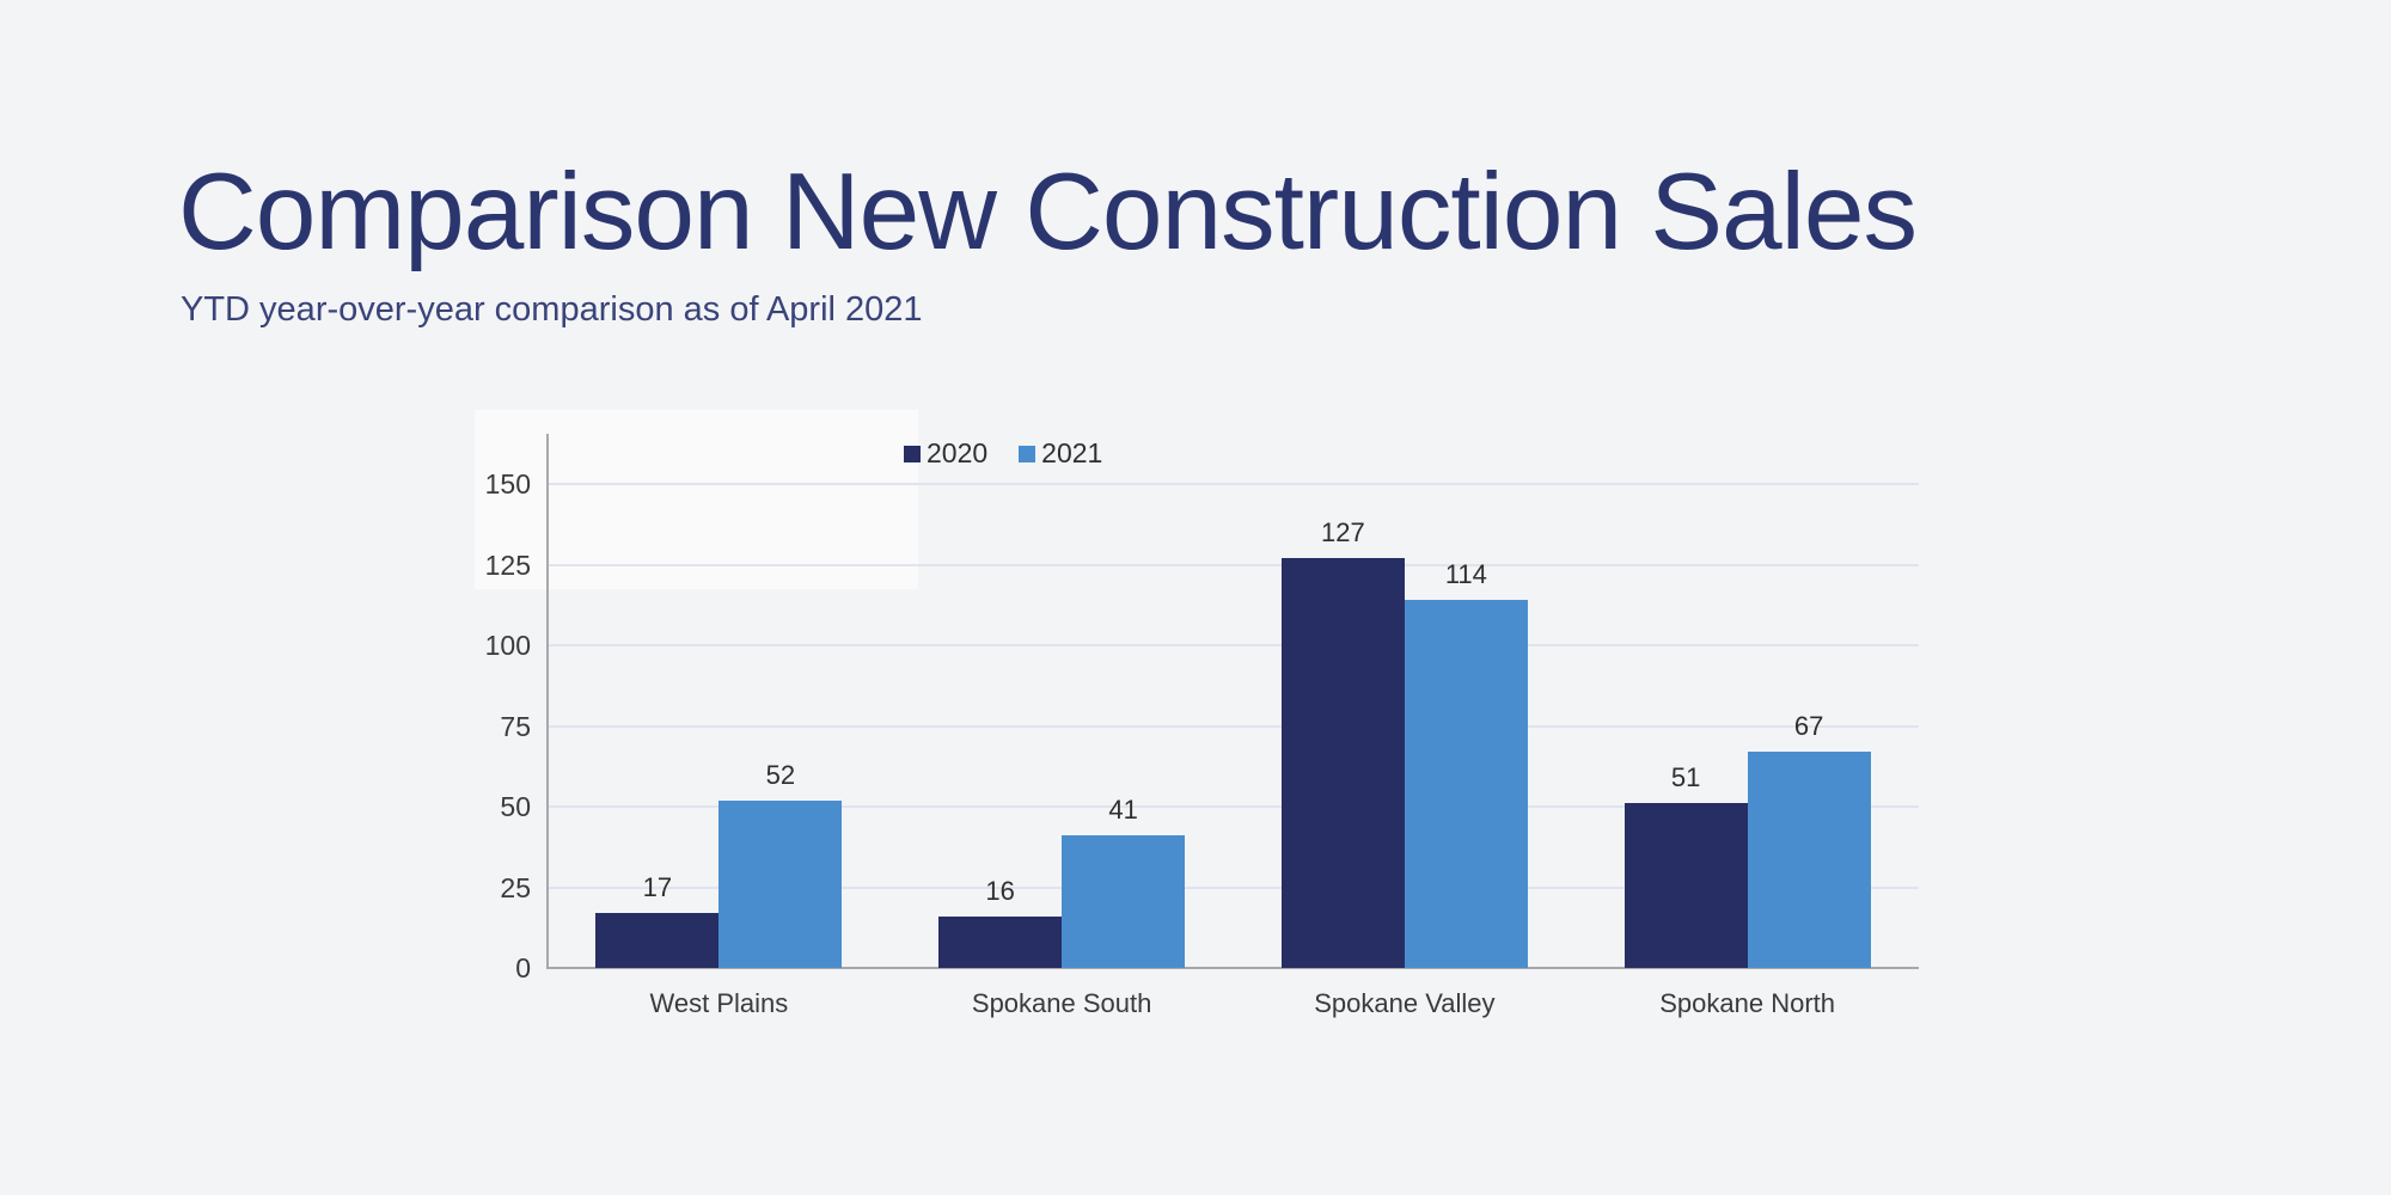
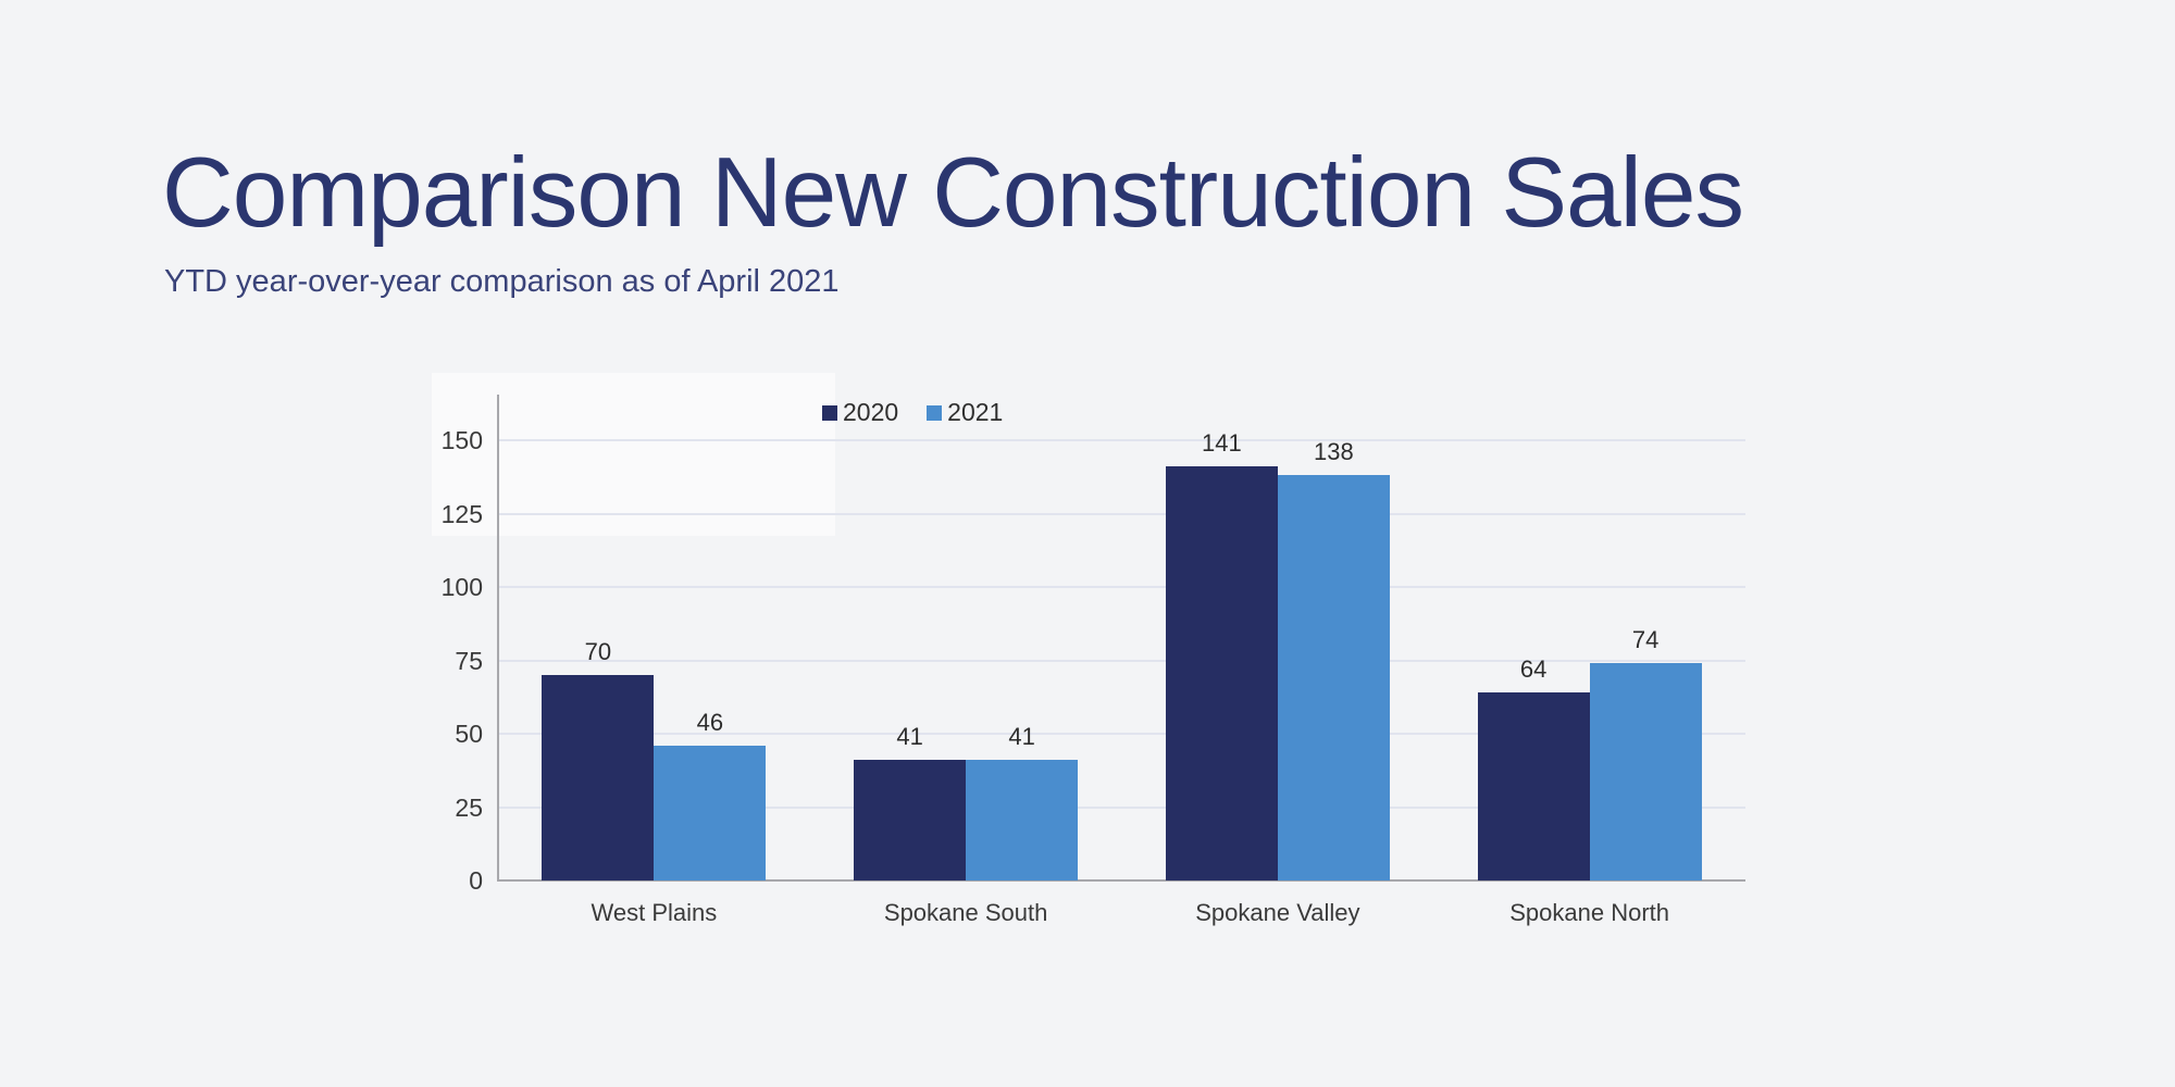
2020/West Plains: 17 -> 70
2021/West Plains: 52 -> 46
2020/Spokane South: 16 -> 41
2020/Spokane Valley: 127 -> 141
2021/Spokane Valley: 114 -> 138
2020/Spokane North: 51 -> 64
2021/Spokane North: 67 -> 74
